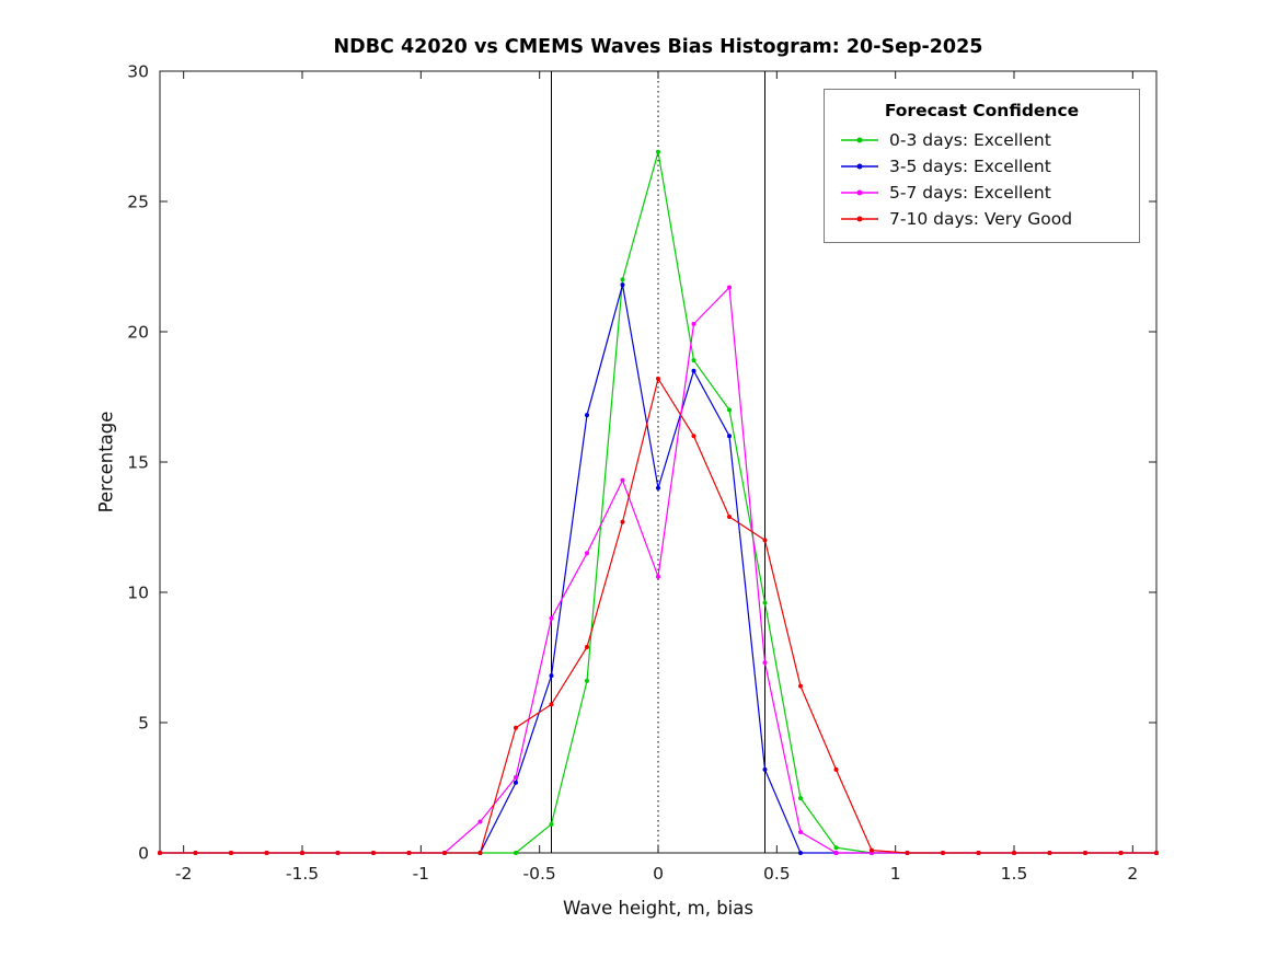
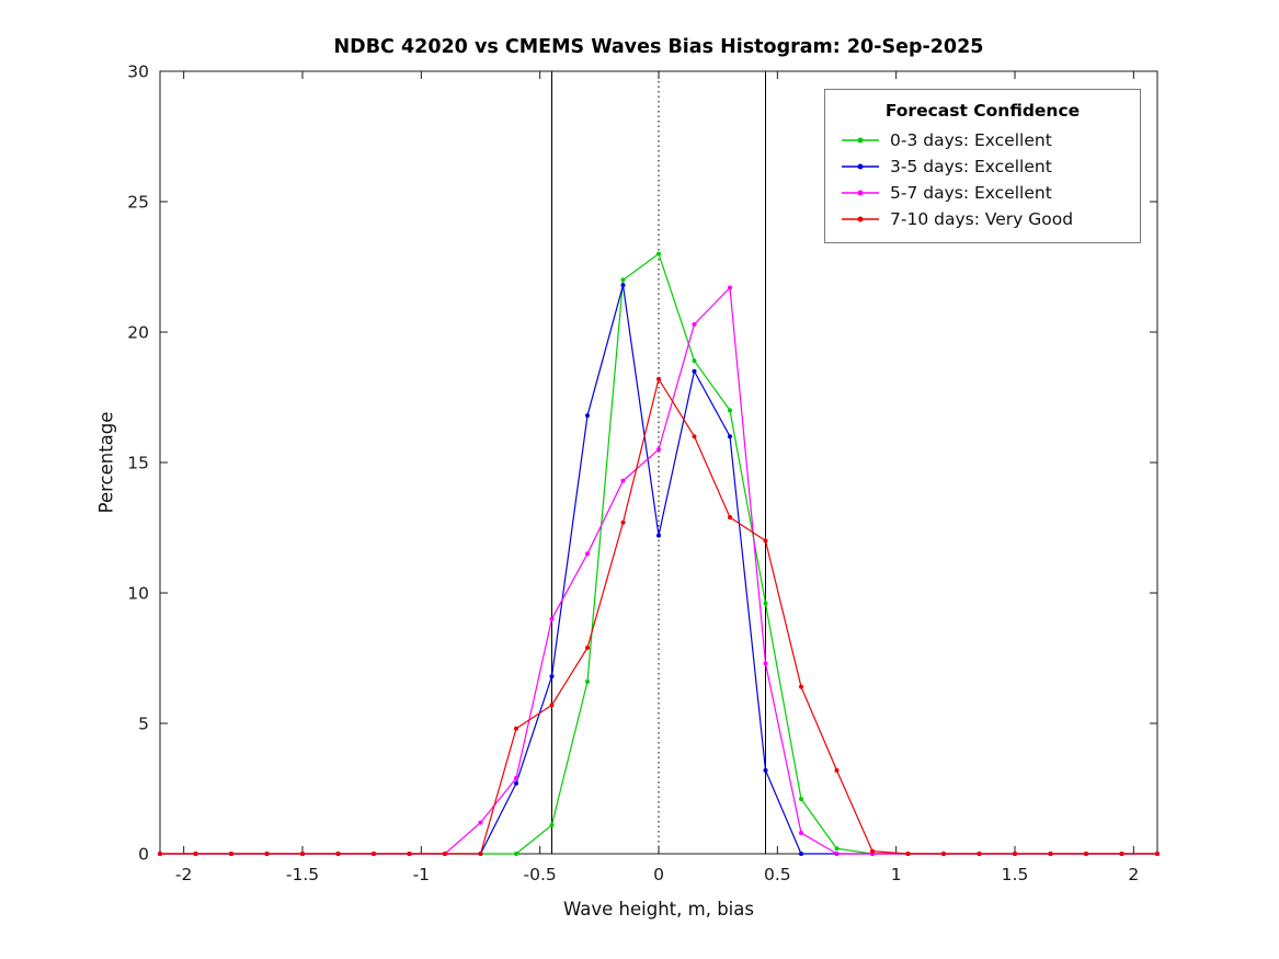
0-3 days: Excellent/0: 26,9 -> 23,0
3-5 days: Excellent/0: 14,0 -> 12,2
5-7 days: Excellent/0: 10,6 -> 15,5
